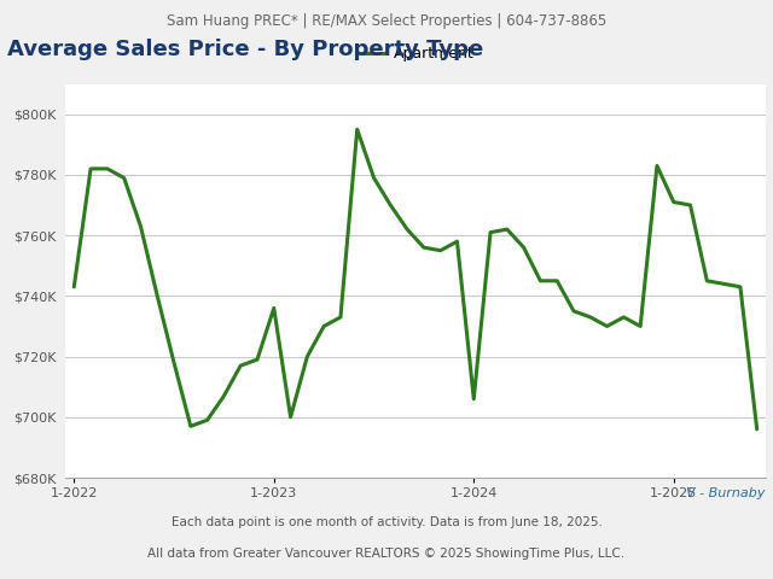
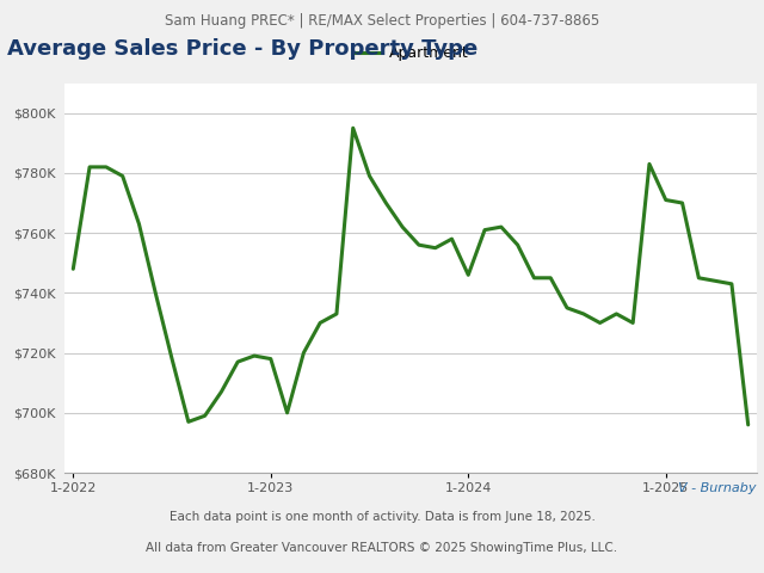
1-2022: $743K -> $748K
1-2023: $736K -> $718K
1-2024: $706K -> $746K
